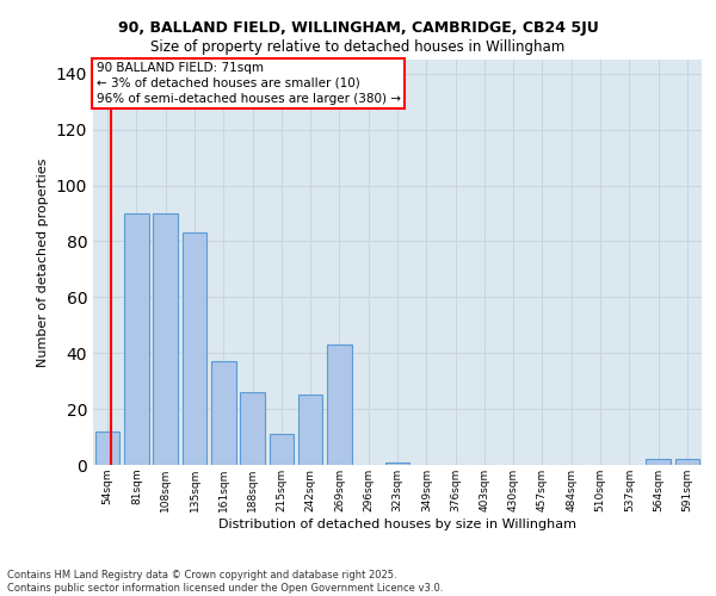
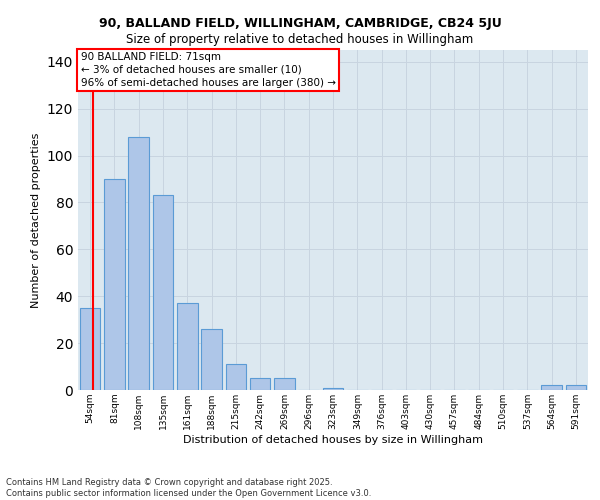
54sqm: 12 -> 35
108sqm: 90 -> 108
242sqm: 25 -> 5
269sqm: 43 -> 5
